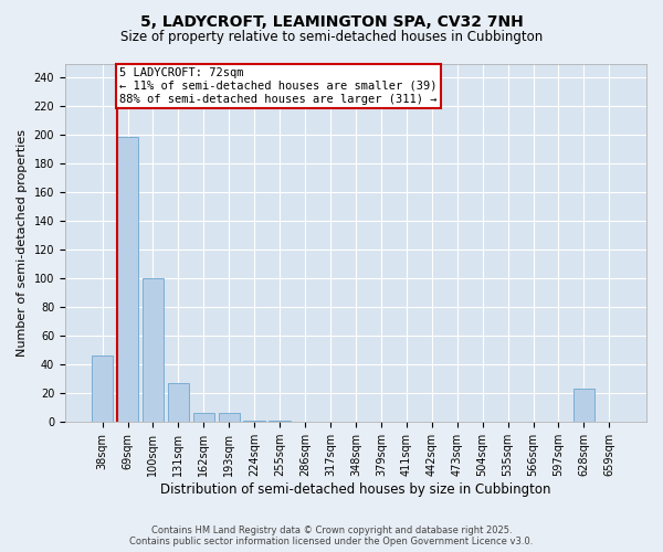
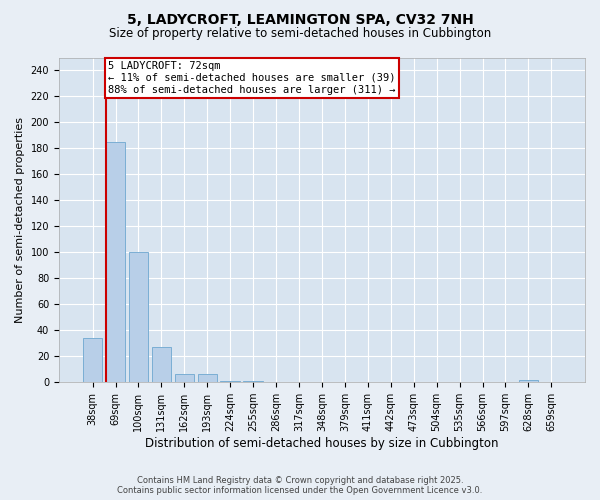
38sqm: 46 -> 34
69sqm: 199 -> 185
628sqm: 23 -> 2
